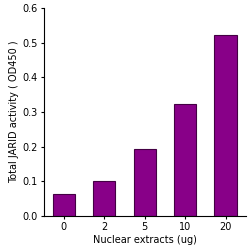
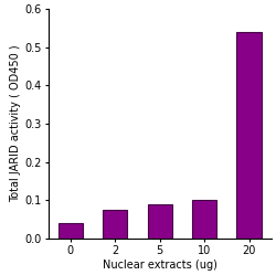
0: 0.063 -> 0.040
2: 0.101 -> 0.075
5: 0.192 -> 0.090
10: 0.322 -> 0.100
20: 0.522 -> 0.540
